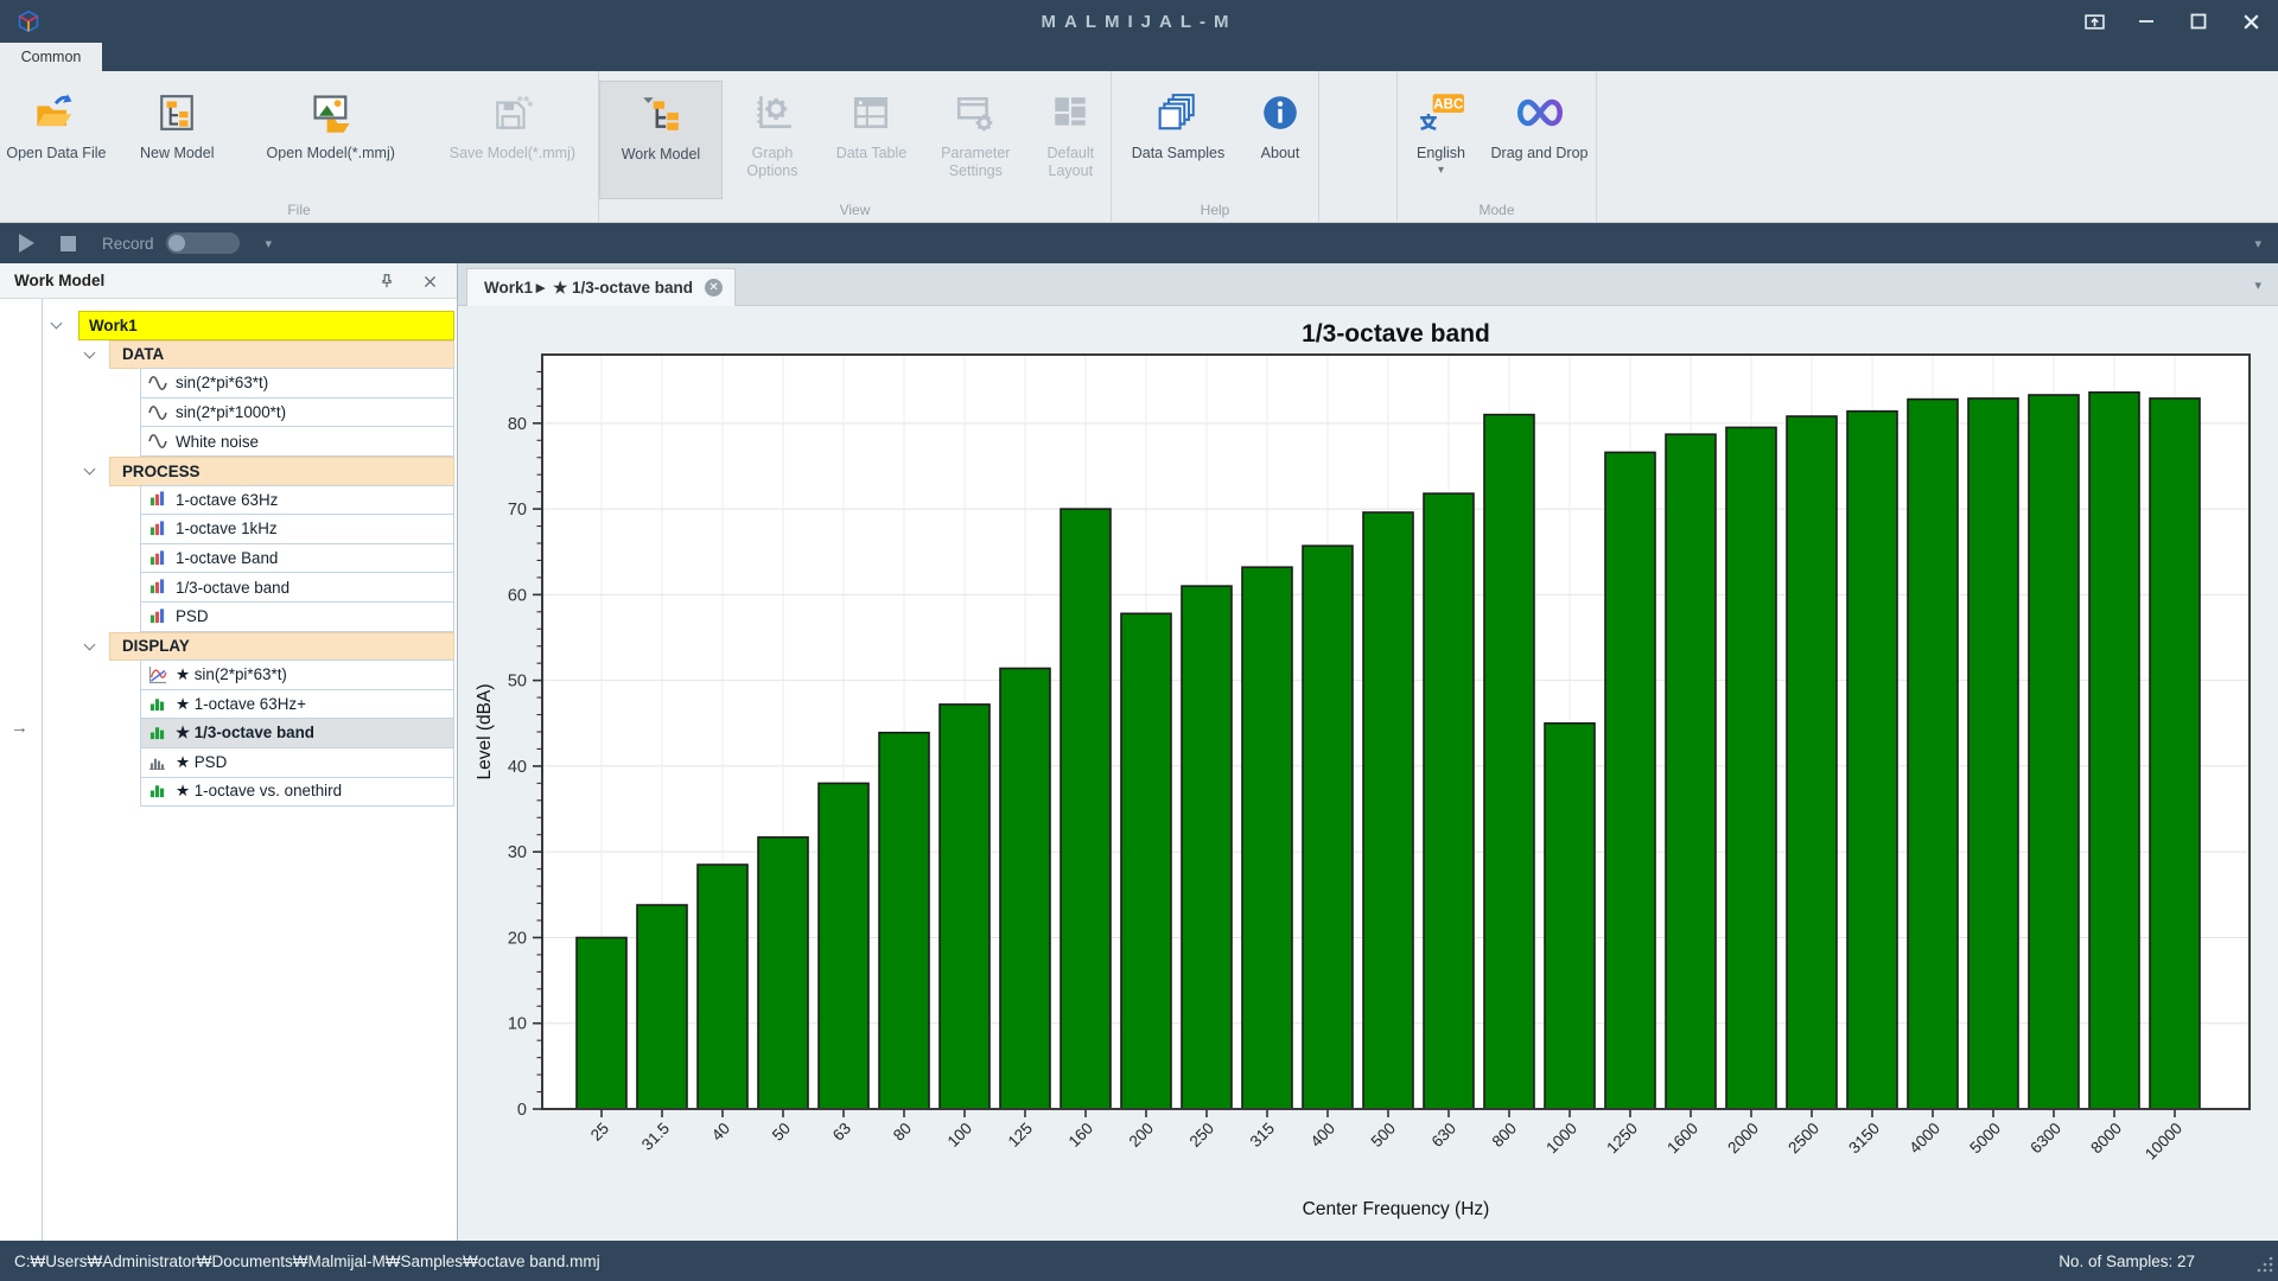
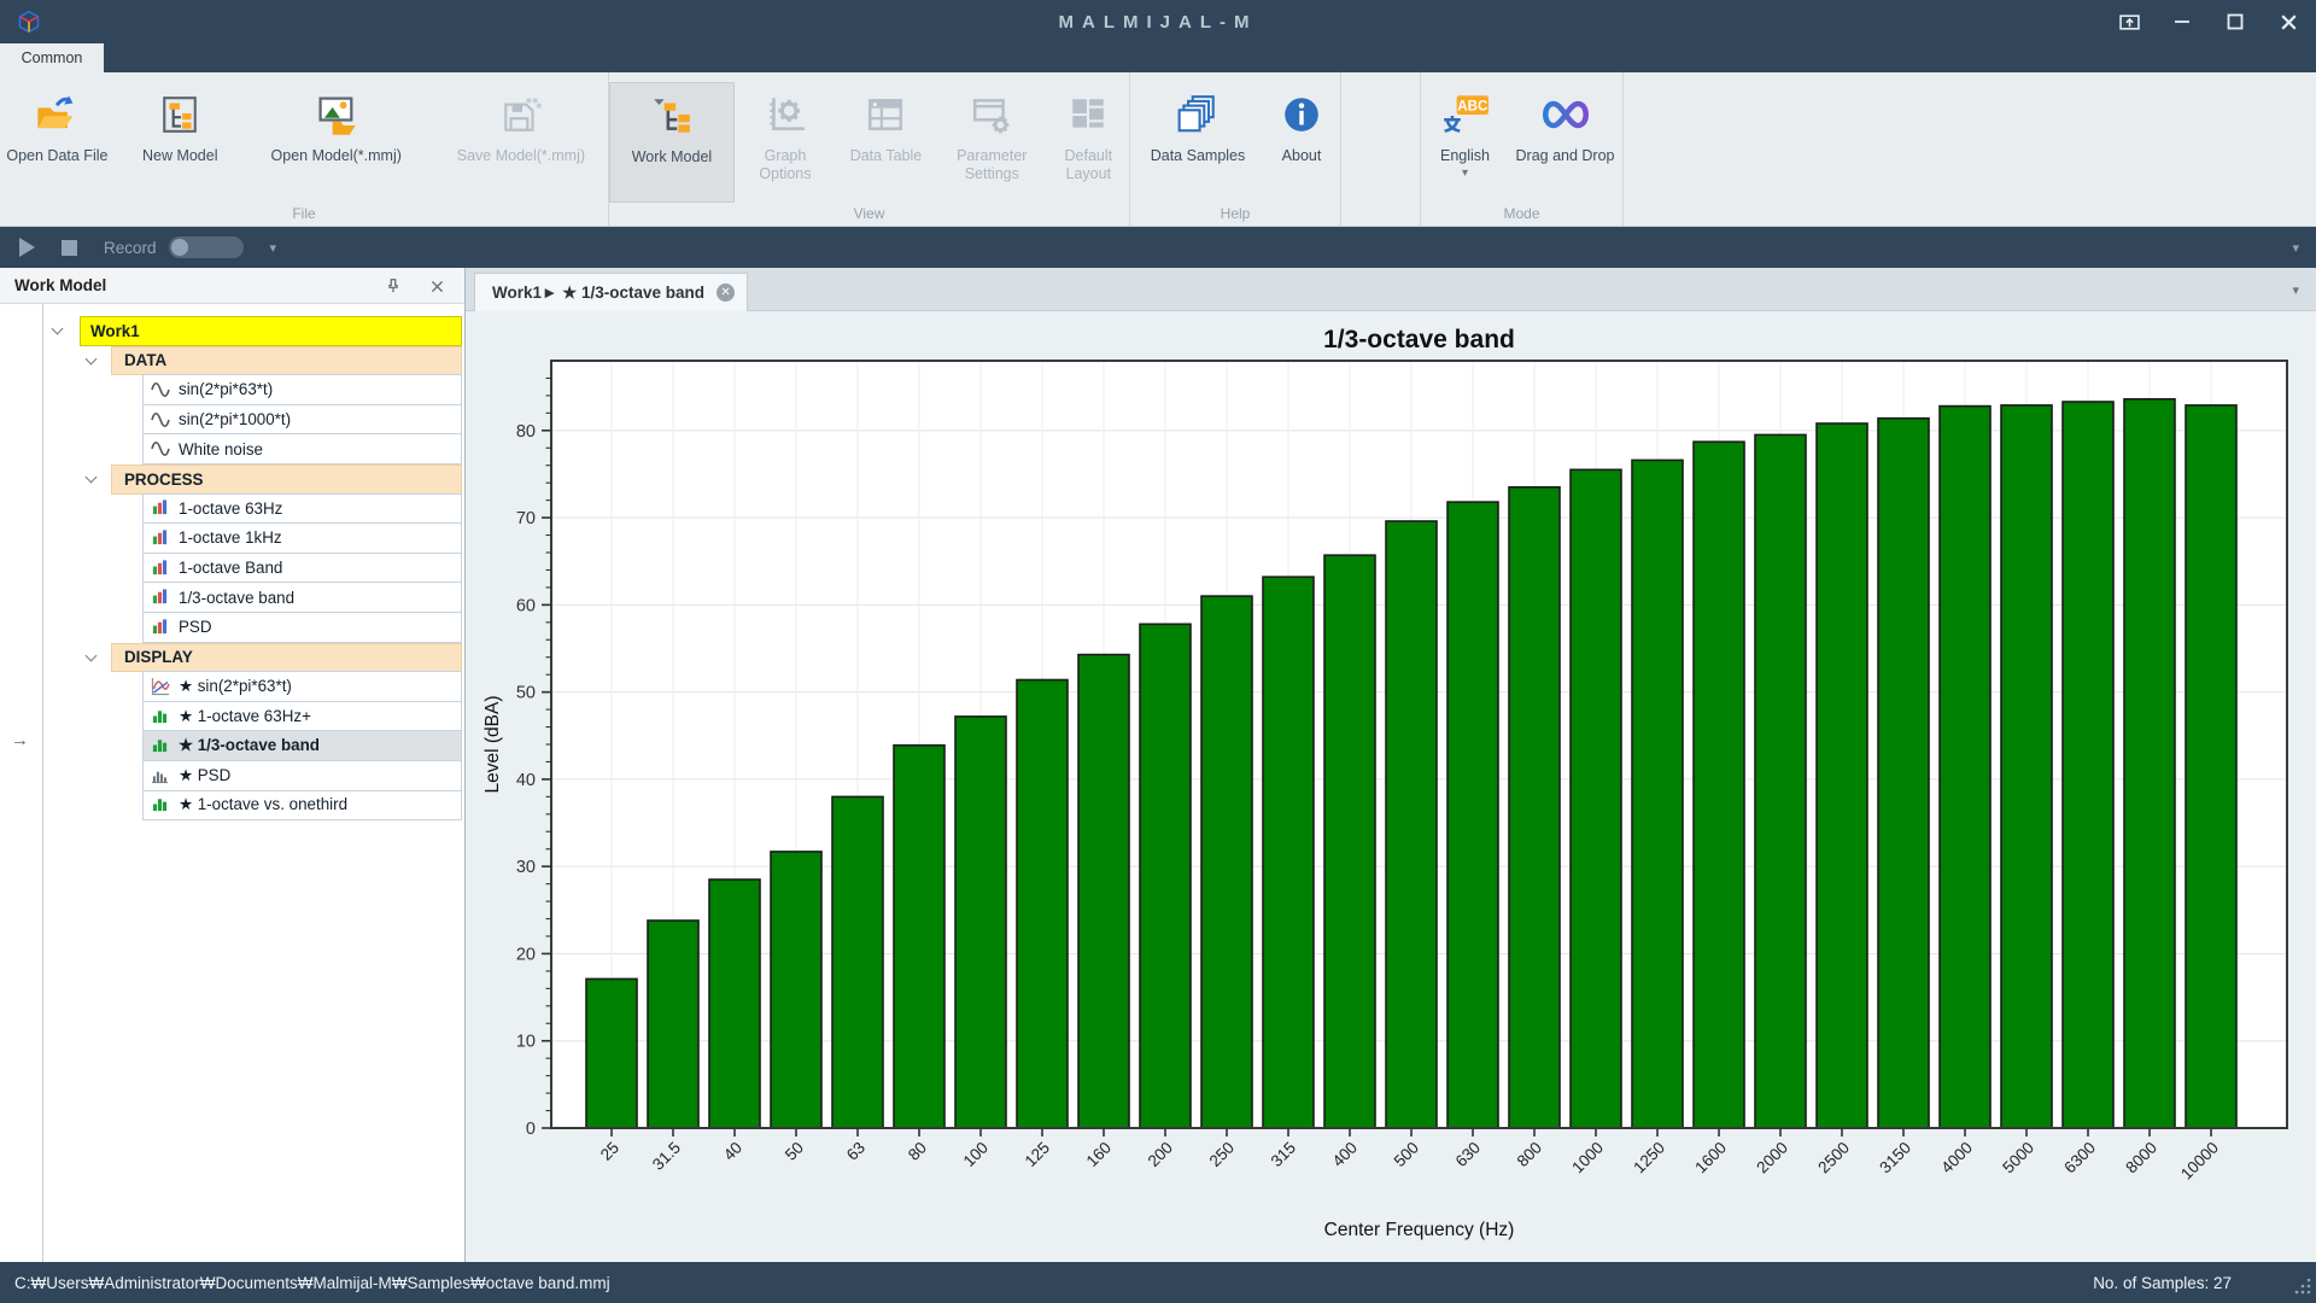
25: 20 -> 17
160: 70 -> 54
800: 81 -> 74
1000: 45 -> 76
